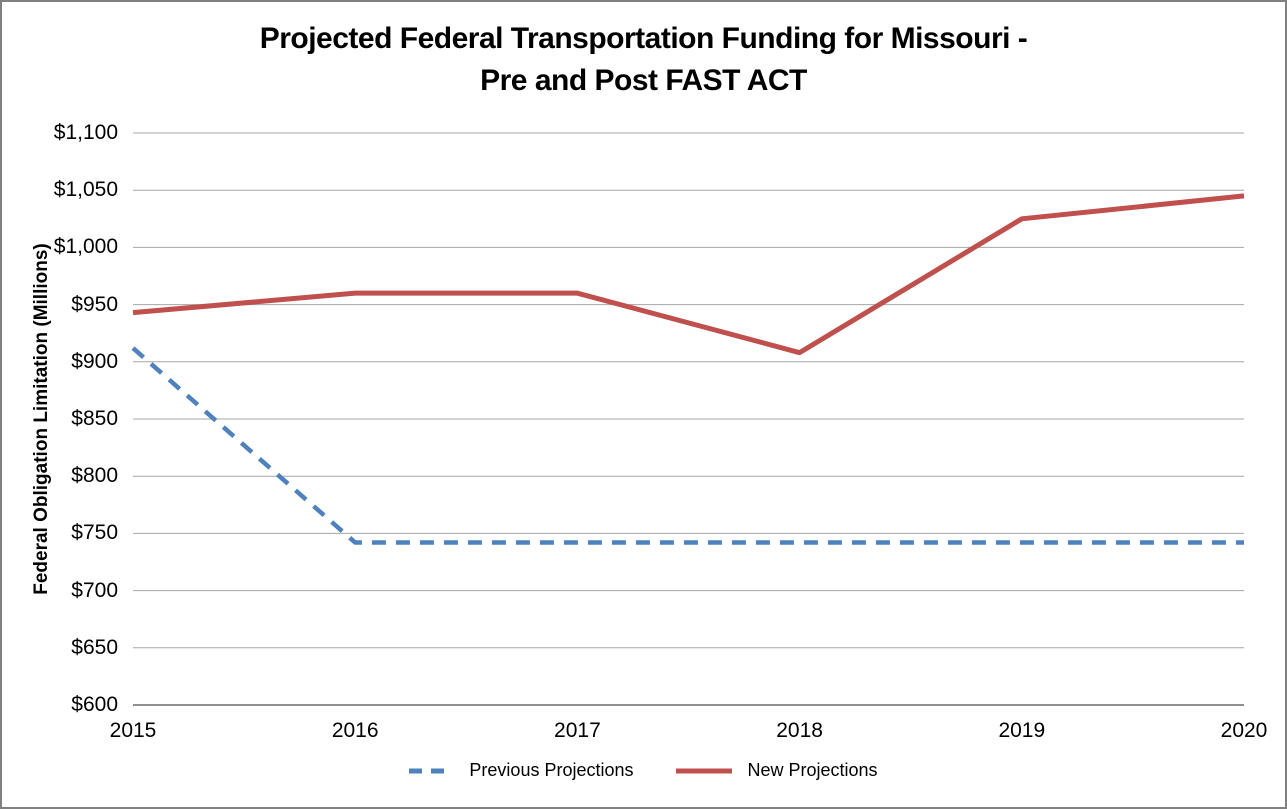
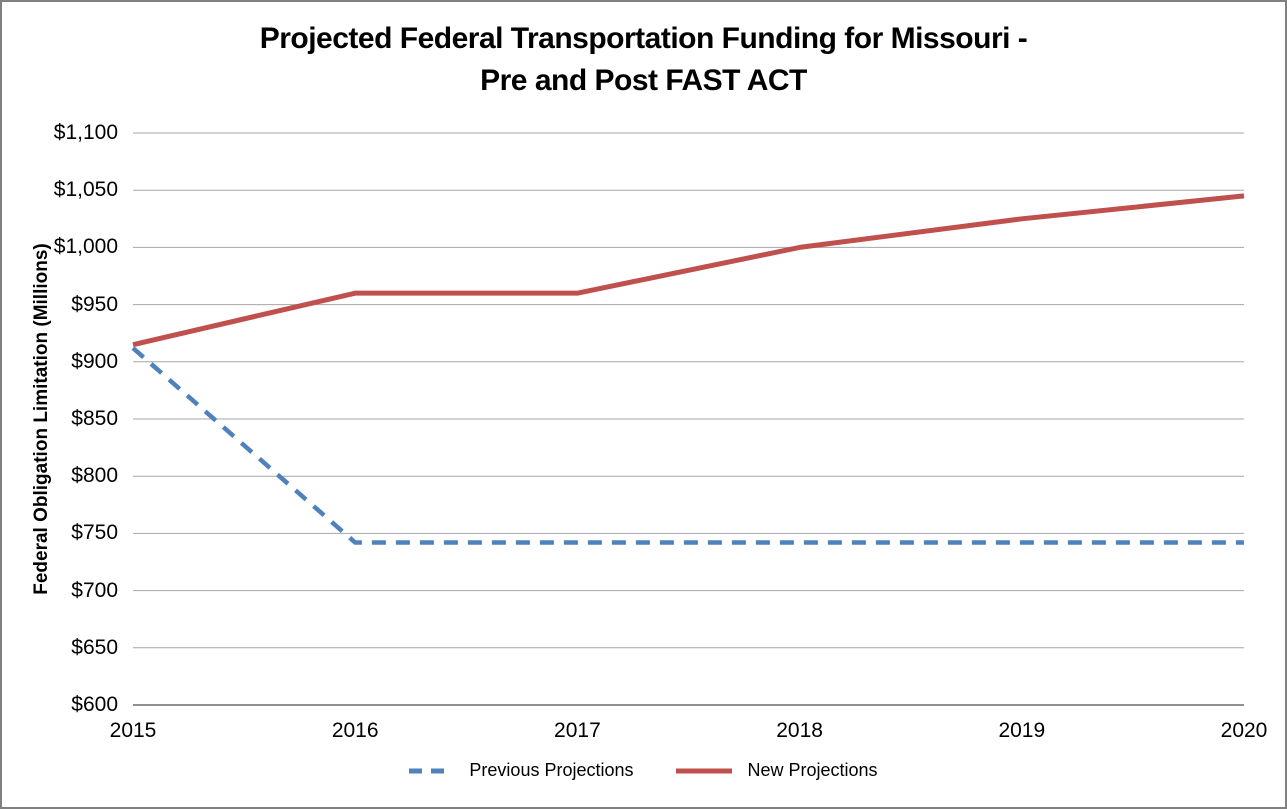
New Projections/2015: $943 -> $915
New Projections/2018: $908 -> $1000
